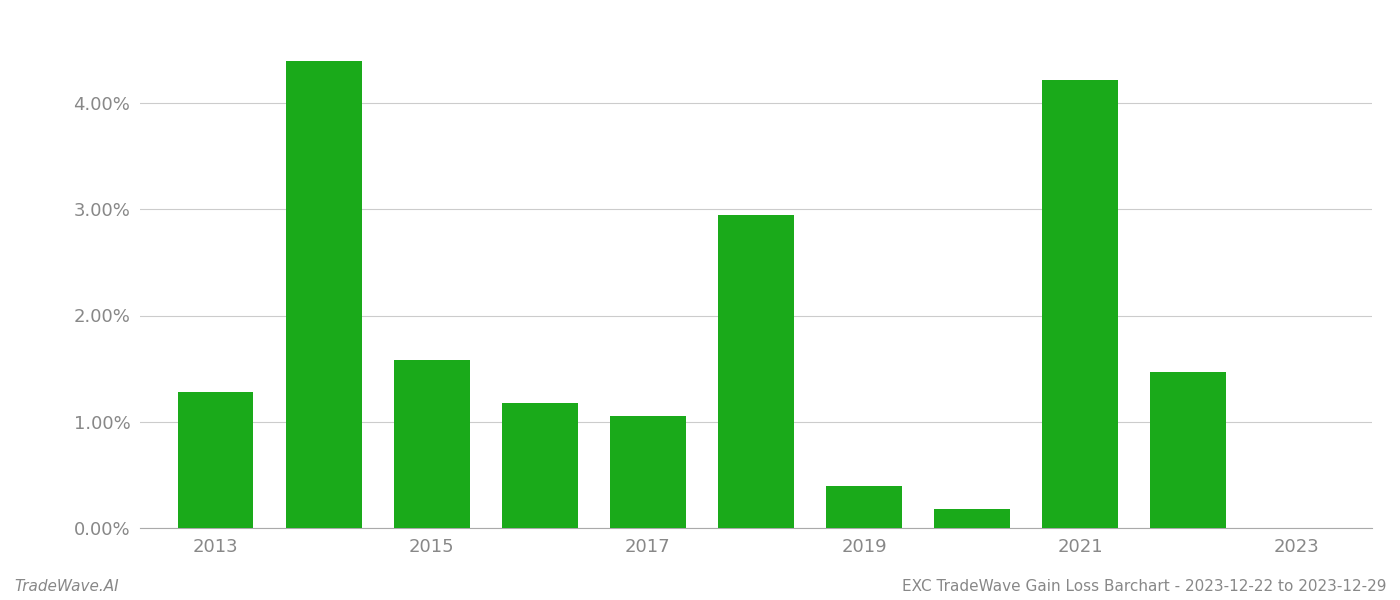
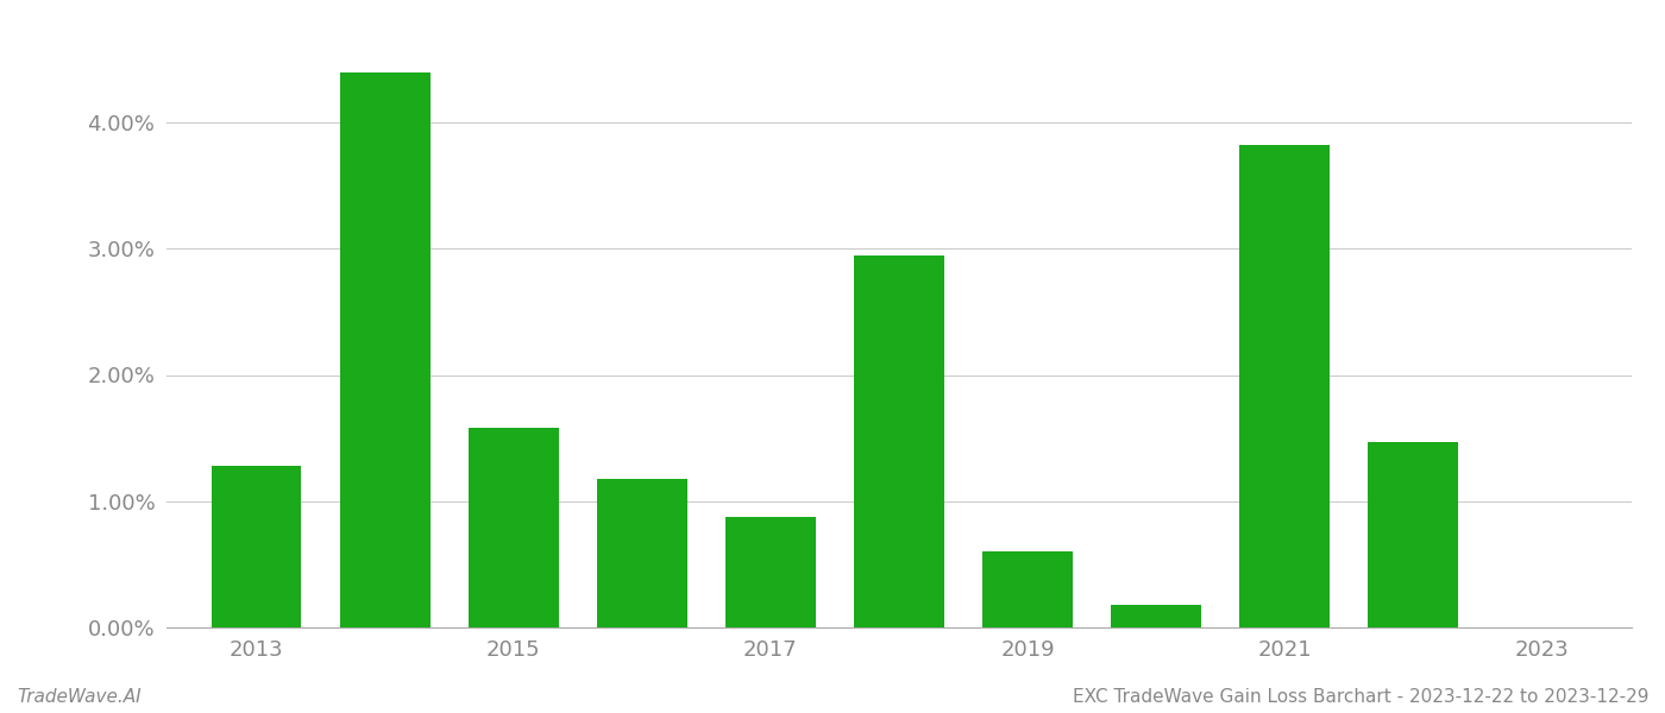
2017: 1.05% -> 0.88%
2019: 0.40% -> 0.60%
2021: 4.22% -> 3.82%
